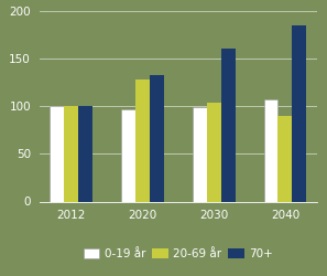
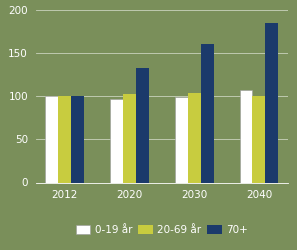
20-69 år/2020: 128 -> 103
20-69 år/2040: 90 -> 100
